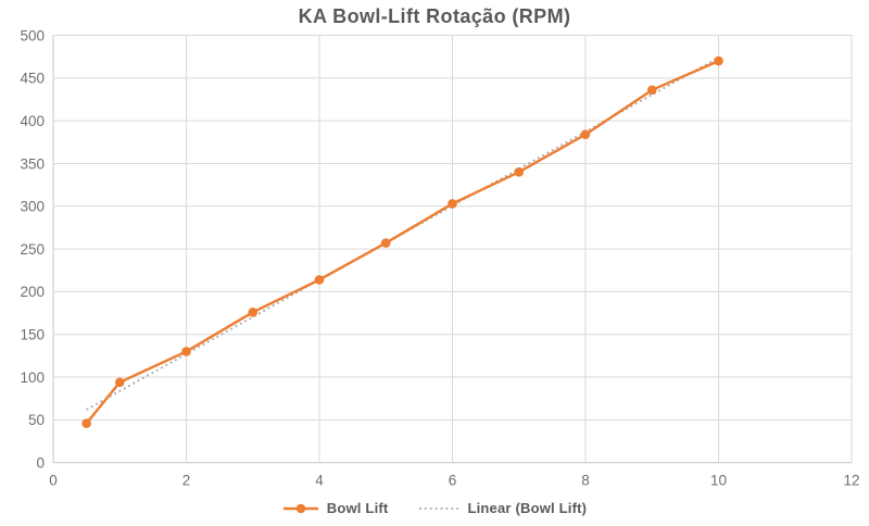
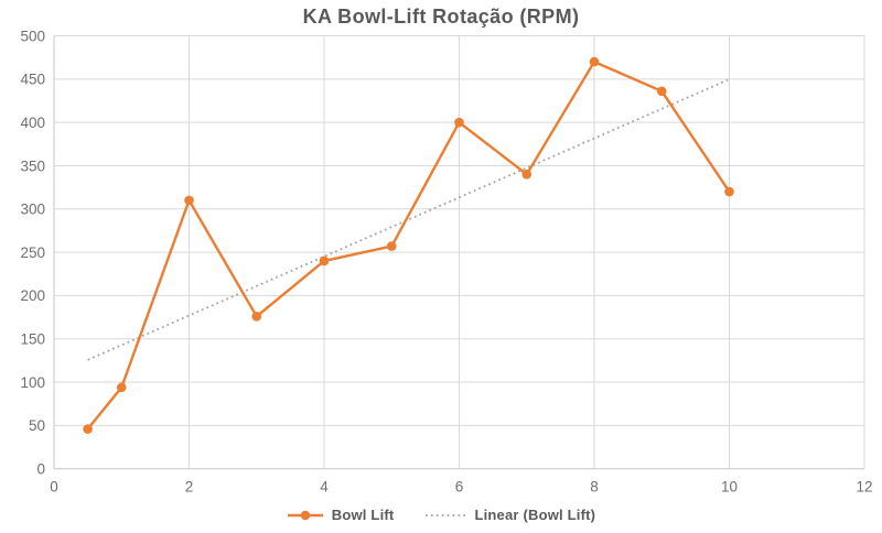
2: 130 -> 310
4: 210 -> 240
6: 300 -> 400
8: 380 -> 470
10: 470 -> 320
